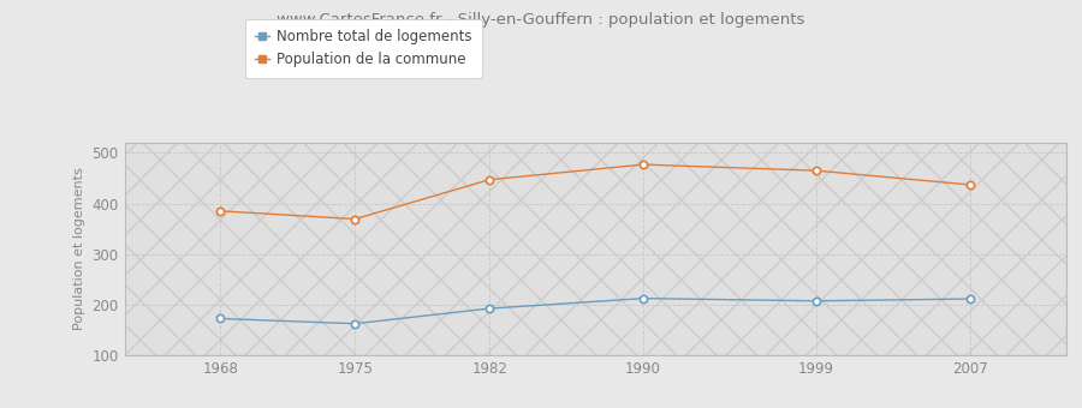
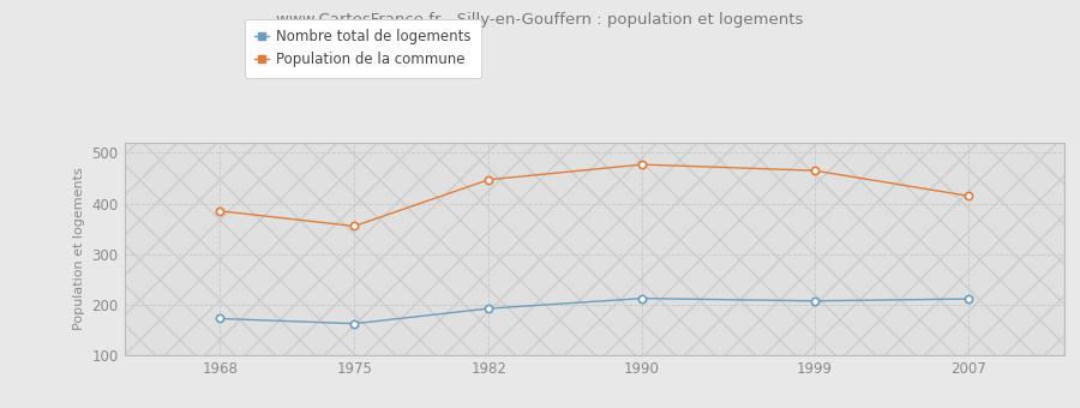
Population de la commune/1975: 369 -> 355
Population de la commune/2007: 437 -> 415
